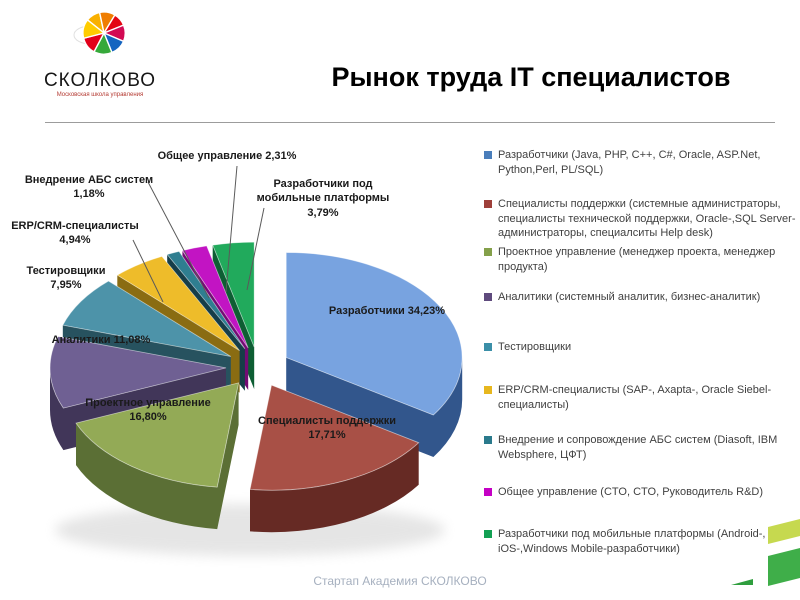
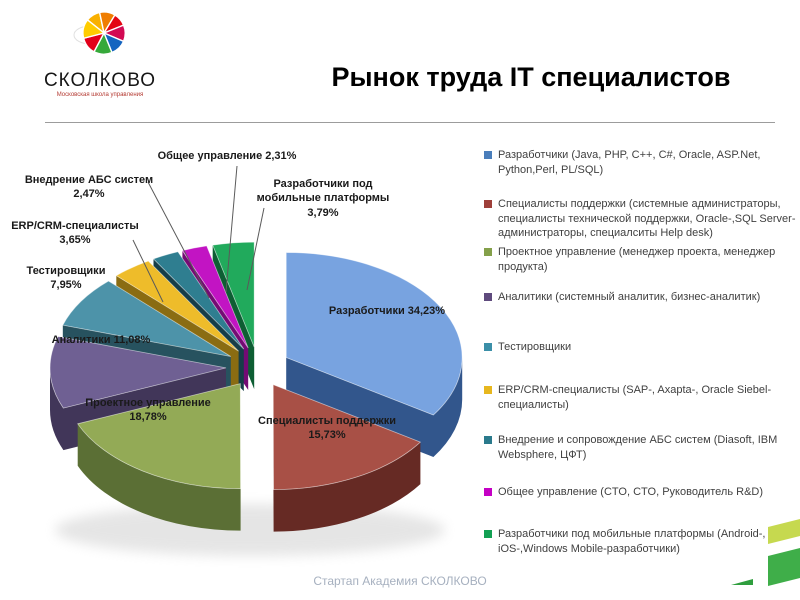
Специалисты поддержки: 17,71% -> 15,73%
Проектное управление: 16,80% -> 18,78%
ERP/CRM-специалисты: 4,94% -> 3,65%
Внедрение АБС систем: 1,18% -> 2,47%
